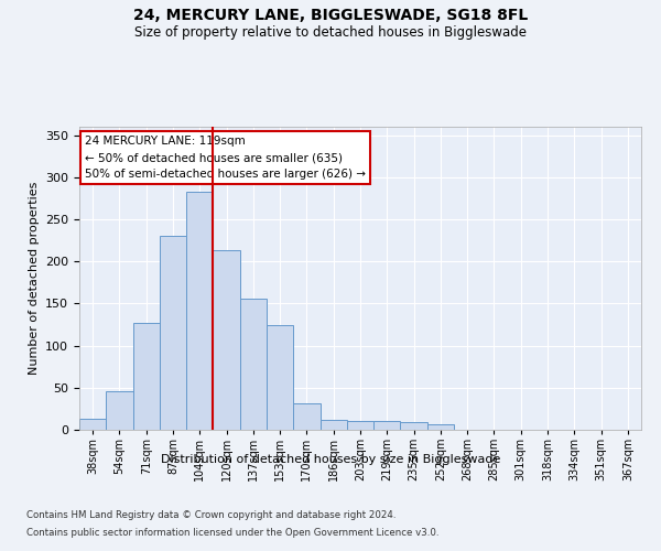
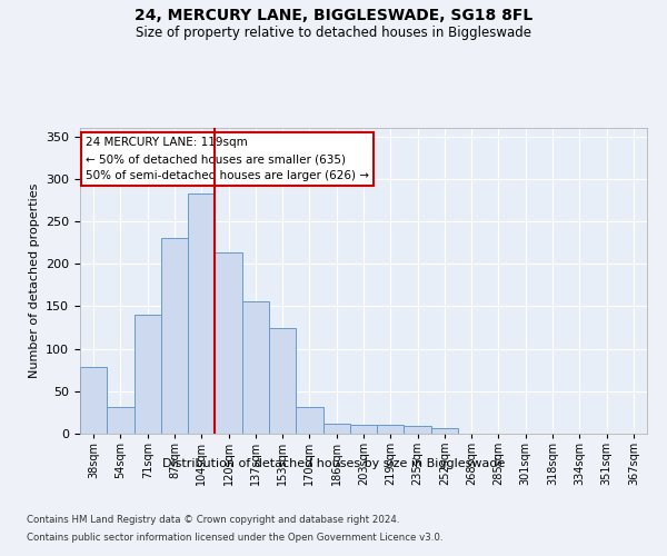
38sqm: 13 -> 78
54sqm: 46 -> 32
71sqm: 127 -> 140
